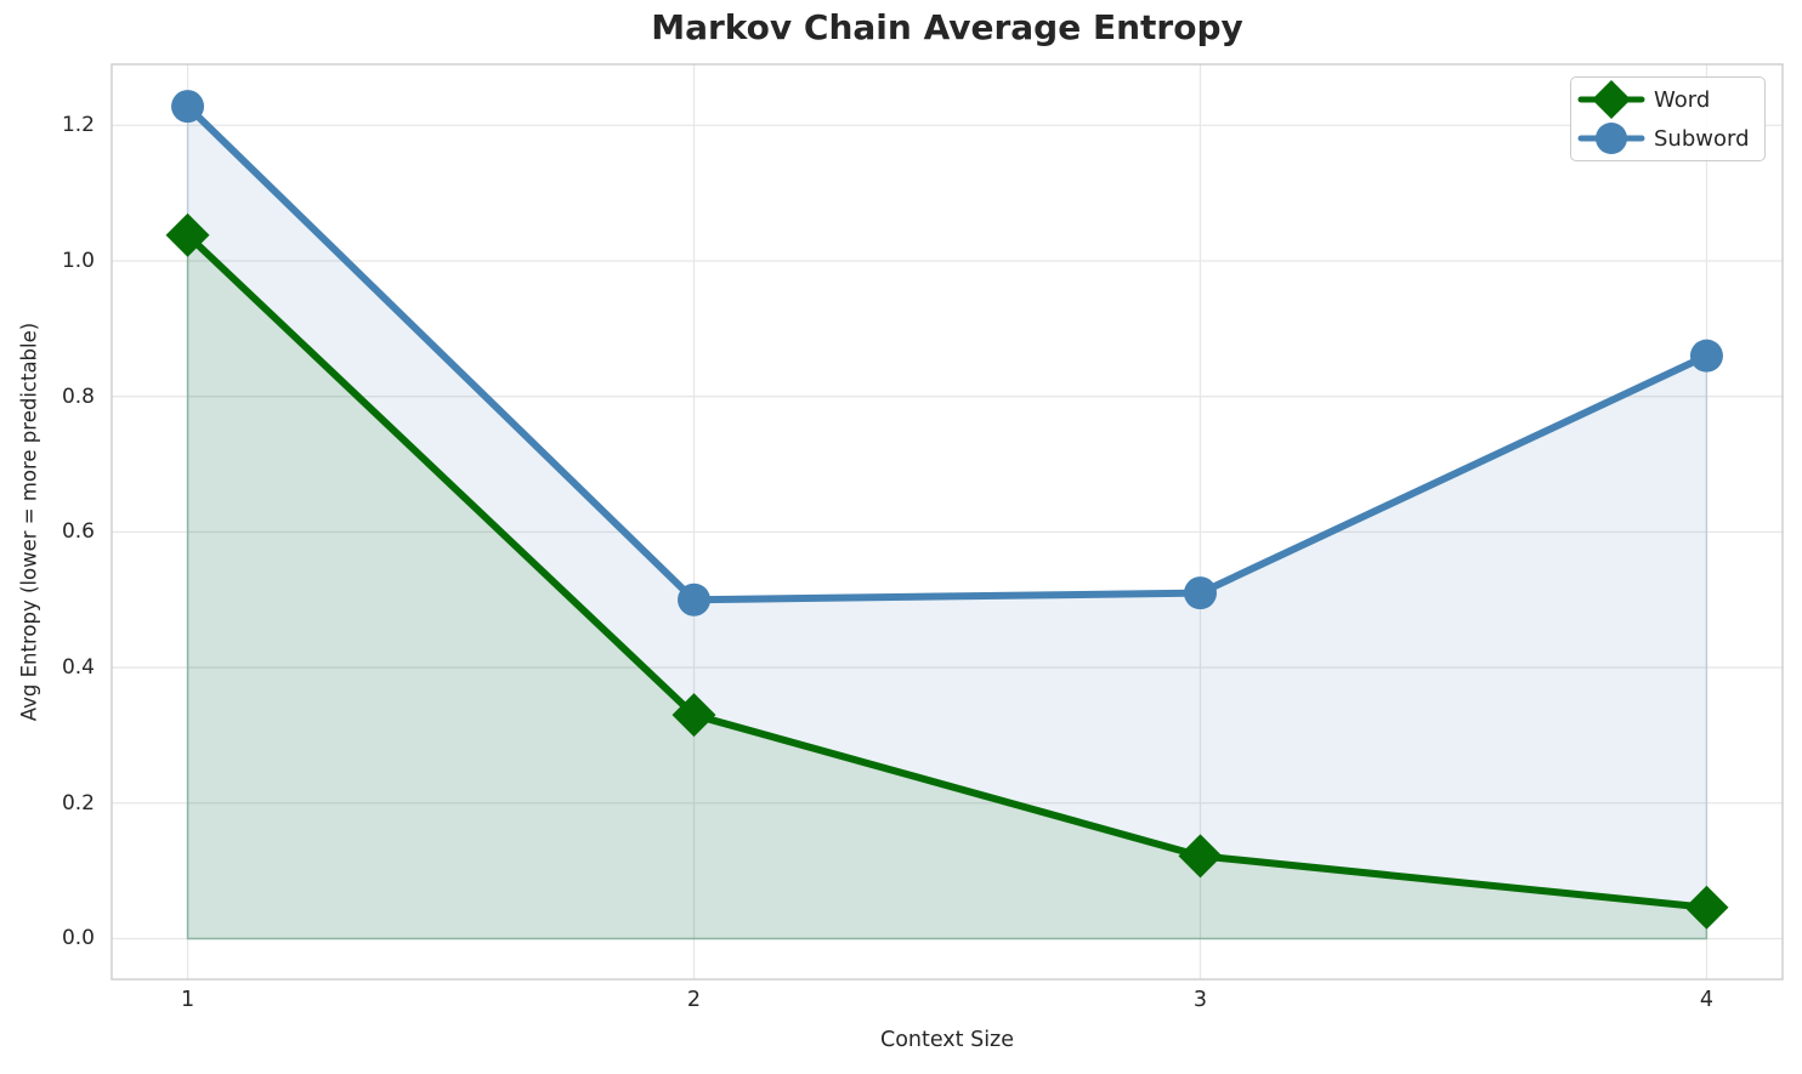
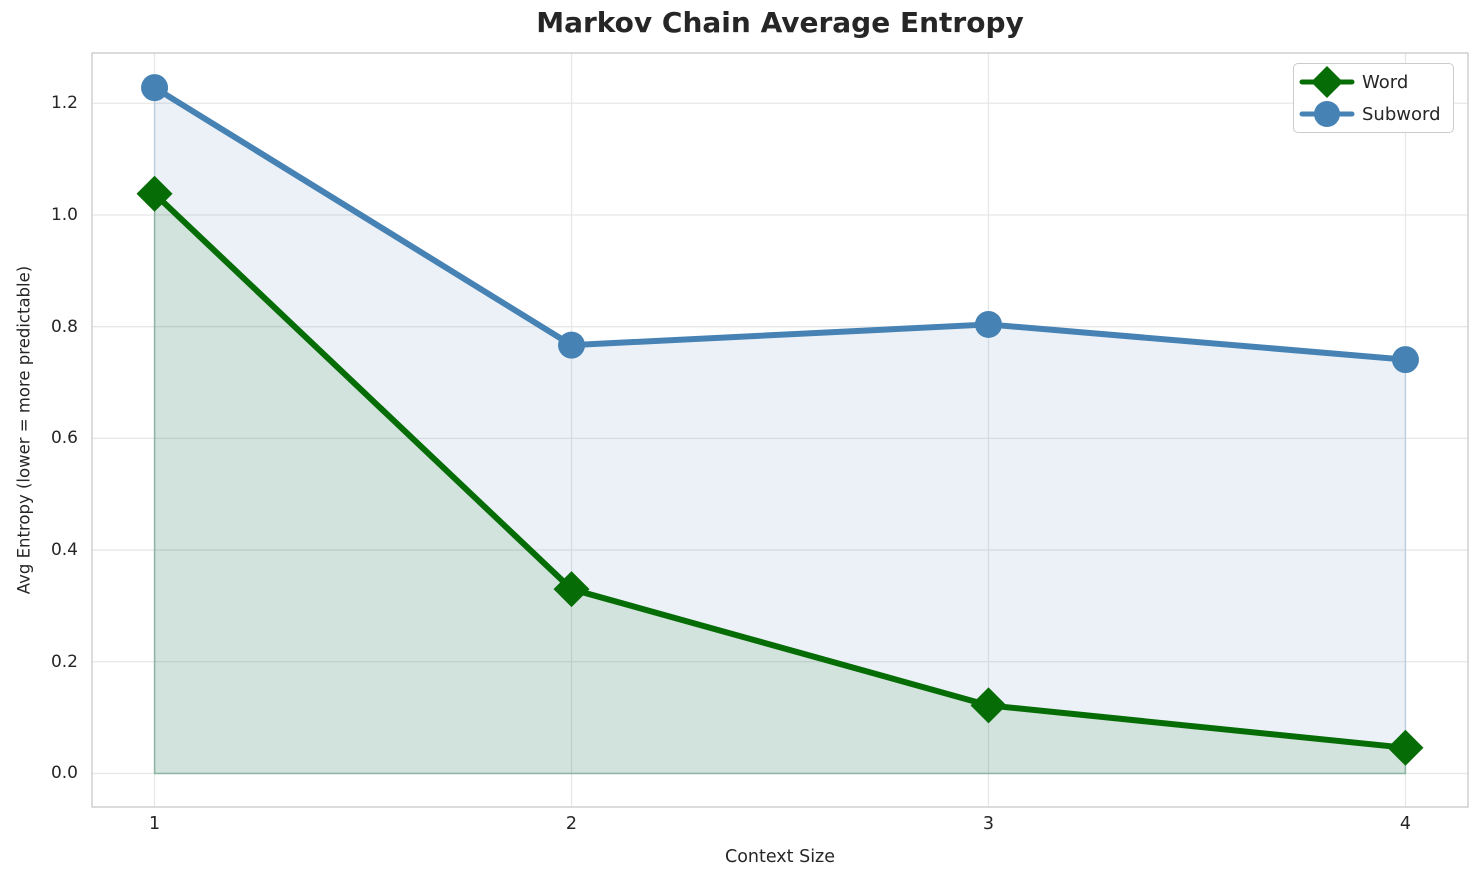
Subword/2: 0.50 -> 0.77
Subword/3: 0.51 -> 0.80
Subword/4: 0.86 -> 0.74
